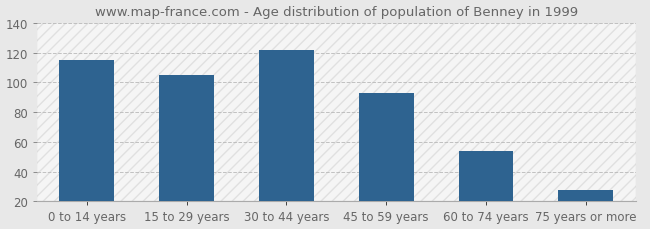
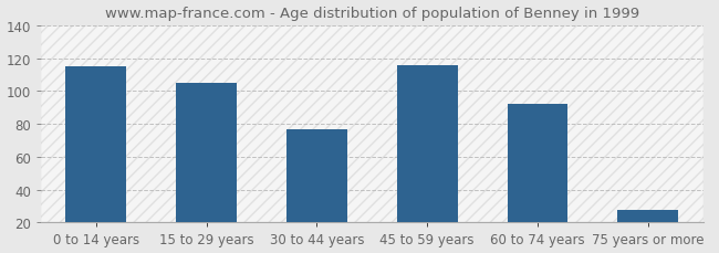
30 to 44 years: 122 -> 77
45 to 59 years: 93 -> 116
60 to 74 years: 54 -> 92
